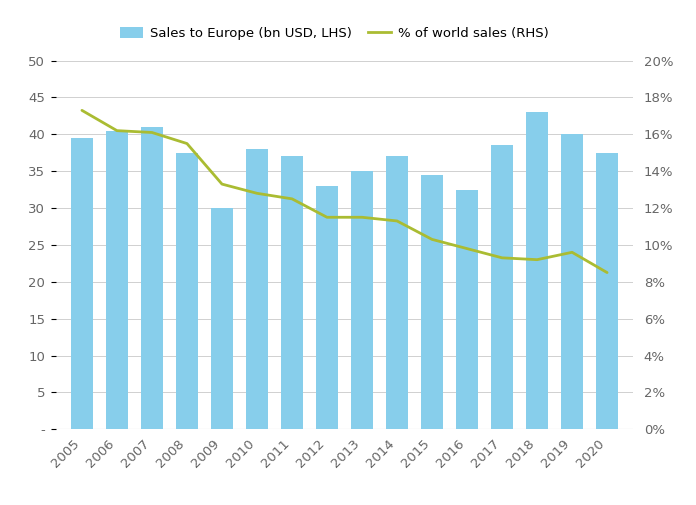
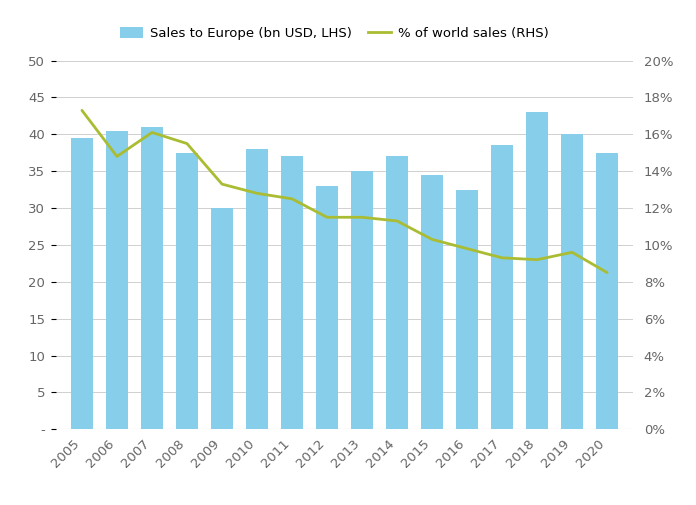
% of world sales (RHS)/2006: 16.2% -> 14.8%
